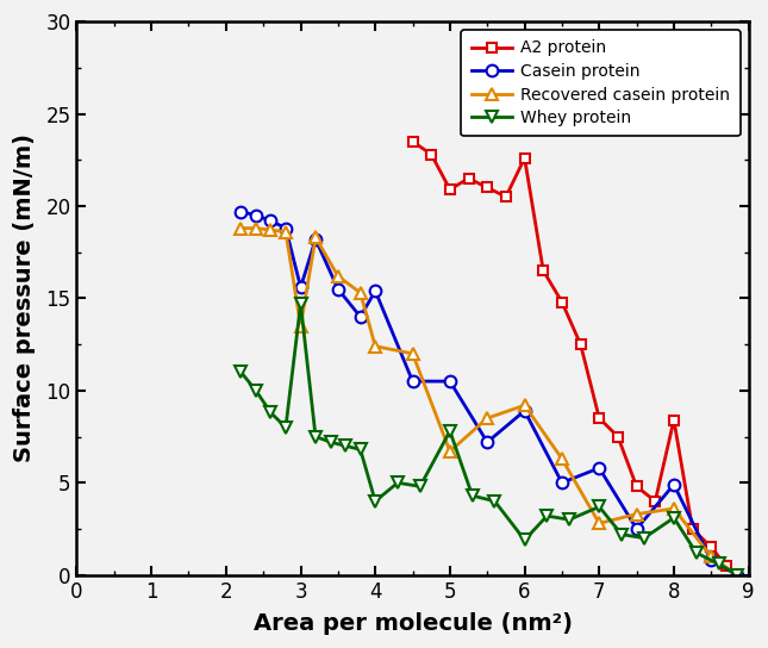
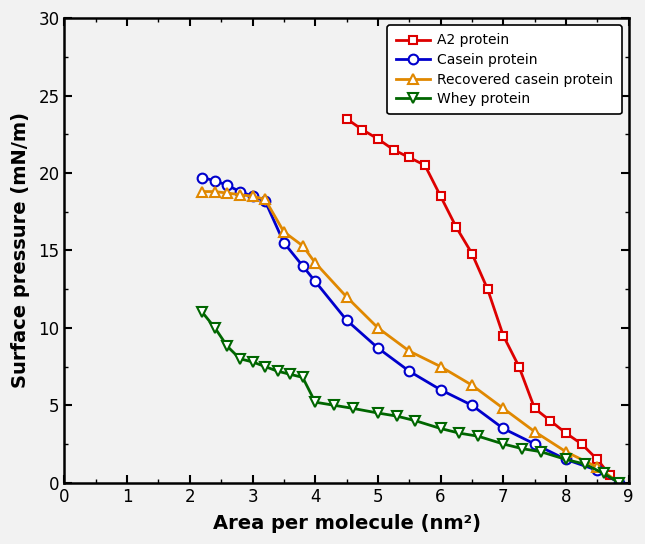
Casein protein/3: 15.6 -> 18.5
Recovered casein protein/3: 13.5 -> 18.5
Whey protein/3: 14.7 -> 7.8
Casein protein/4: 15.4 -> 13.0
Recovered casein protein/4: 12.4 -> 14.2
Whey protein/4: 4.0 -> 5.2
A2 protein/5: 20.9 -> 22.2
Casein protein/5: 10.5 -> 8.7
Recovered casein protein/5: 6.7 -> 10.0
Whey protein/5: 7.8 -> 4.5
A2 protein/6: 22.6 -> 18.5
Casein protein/6: 8.9 -> 6.0
Recovered casein protein/6: 9.2 -> 7.5
Whey protein/6: 1.9 -> 3.5
A2 protein/7: 8.5 -> 9.5
Casein protein/7: 5.8 -> 3.5
Recovered casein protein/7: 2.8 -> 4.8
Whey protein/7: 3.7 -> 2.5
A2 protein/8: 8.4 -> 3.2
Casein protein/8: 4.9 -> 1.5
Recovered casein protein/8: 3.6 -> 2.0
Whey protein/8: 3.1 -> 1.5
